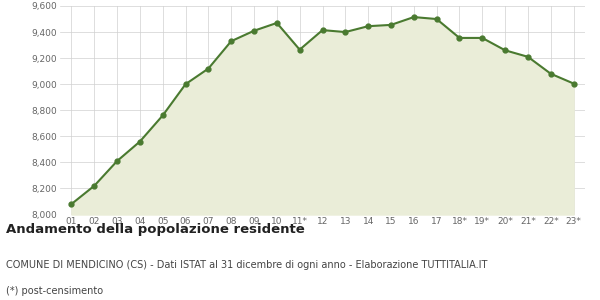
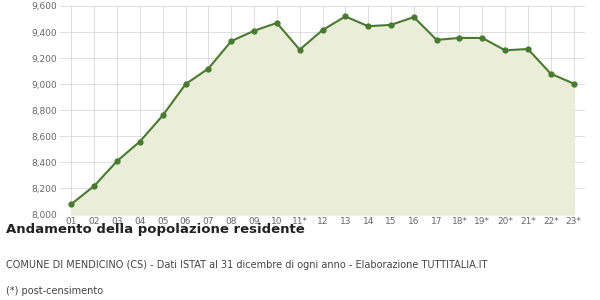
13: 9,400 -> 9,520
17: 9,500 -> 9,340
21*: 9,210 -> 9,270
